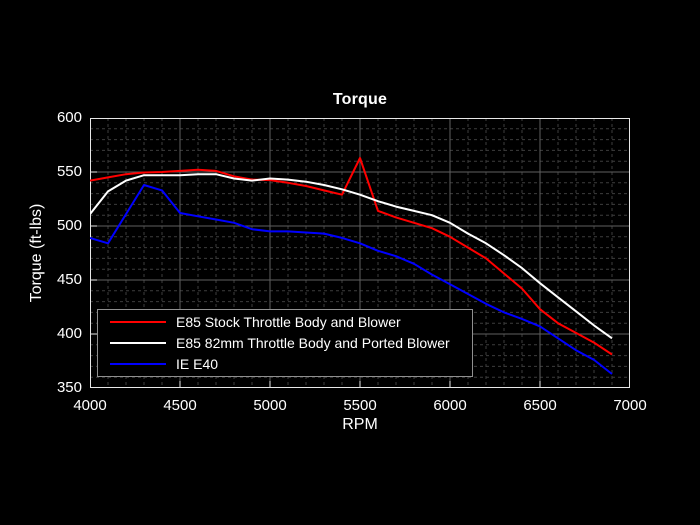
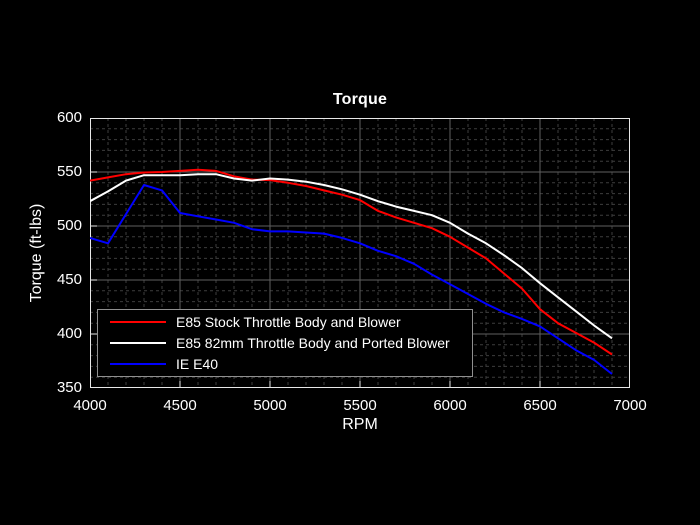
E85 82mm Throttle Body and Ported Blower/4000: 511 -> 523
E85 Stock Throttle Body and Blower/5500: 563 -> 524
